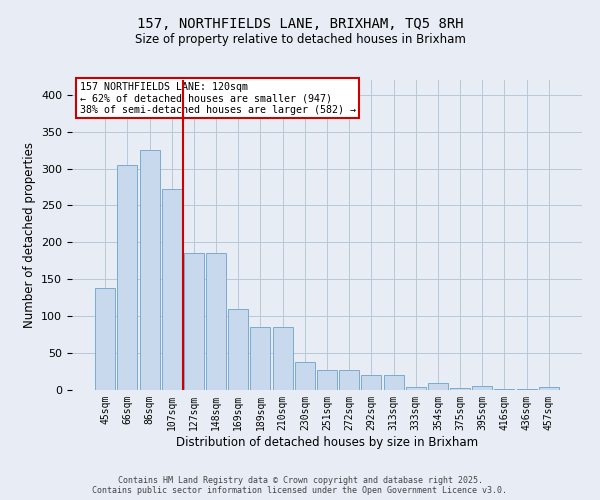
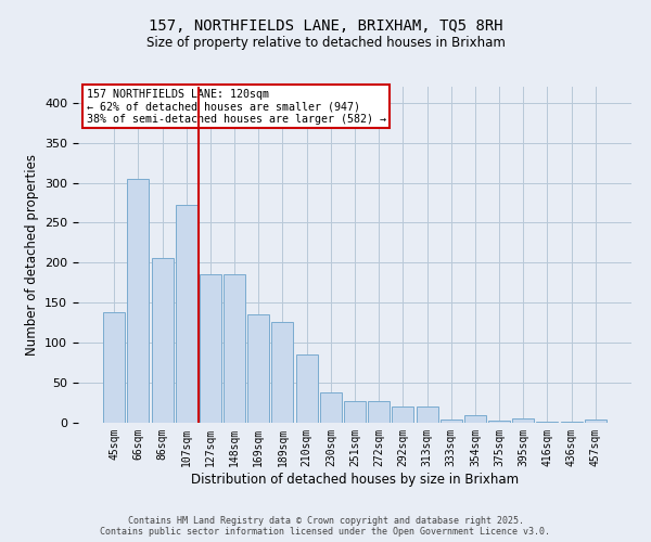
86sqm: 325 -> 206
169sqm: 110 -> 136
189sqm: 85 -> 126
